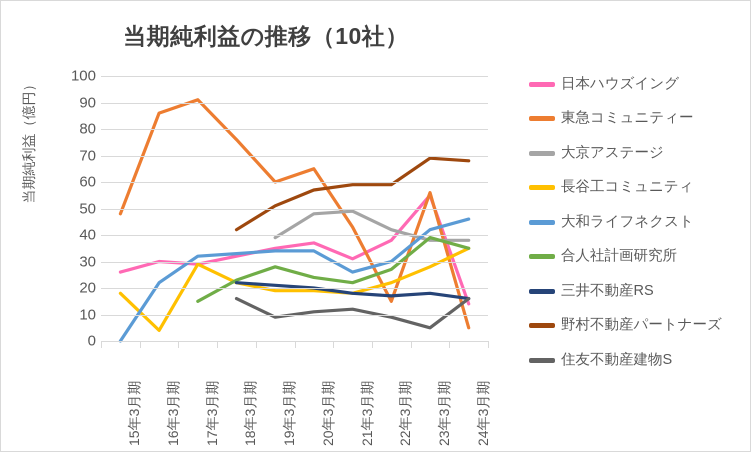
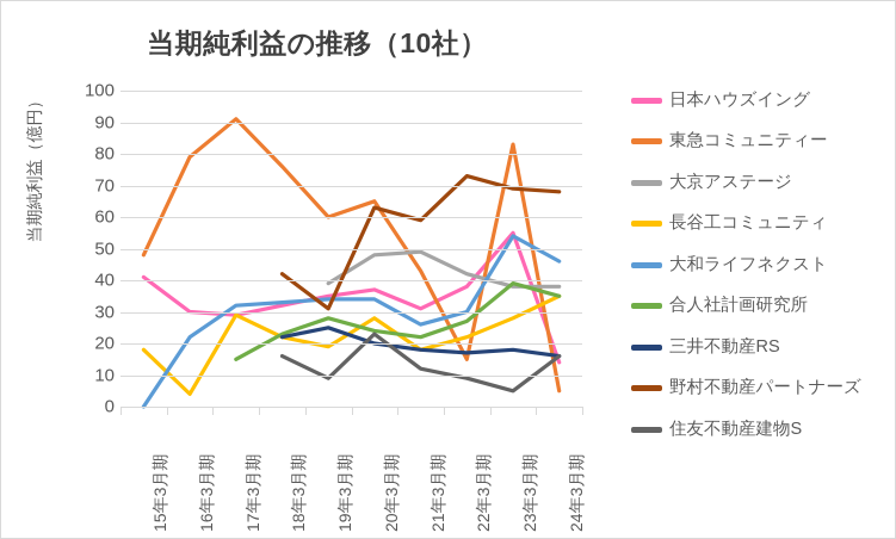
日本ハウズイング/15年3月期: 26 -> 41
東急コミュニティー/16年3月期: 86 -> 79
三井不動産RS/19年3月期: 21 -> 25
野村不動産パートナーズ/19年3月期: 51 -> 31
長谷工コミュニティ/20年3月期: 19 -> 28
野村不動産パートナーズ/20年3月期: 57 -> 63
住友不動産建物S/20年3月期: 11 -> 23
野村不動産パートナーズ/22年3月期: 59 -> 73
東急コミュニティー/23年3月期: 56 -> 83
大和ライフネクスト/23年3月期: 42 -> 54
